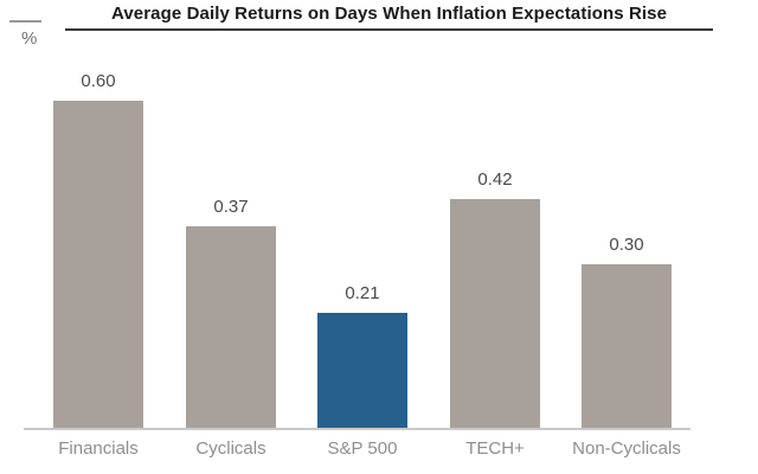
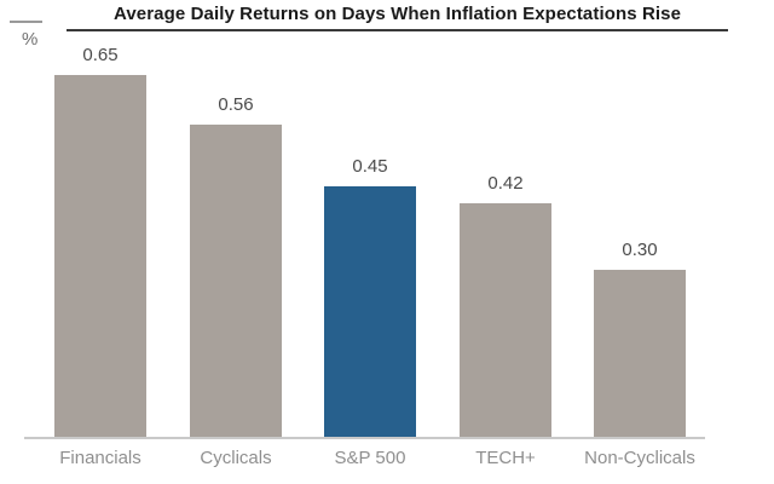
Financials: 0.60 -> 0.65
Cyclicals: 0.37 -> 0.56
S&P 500: 0.21 -> 0.45
